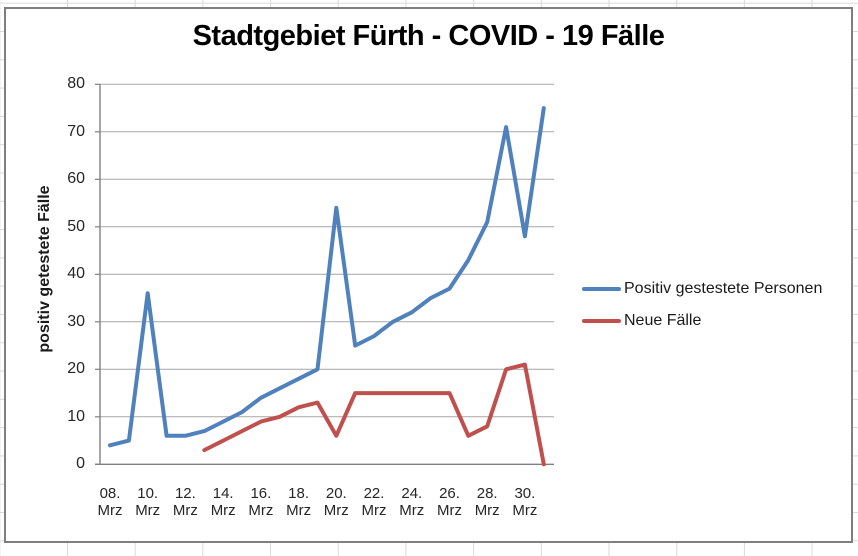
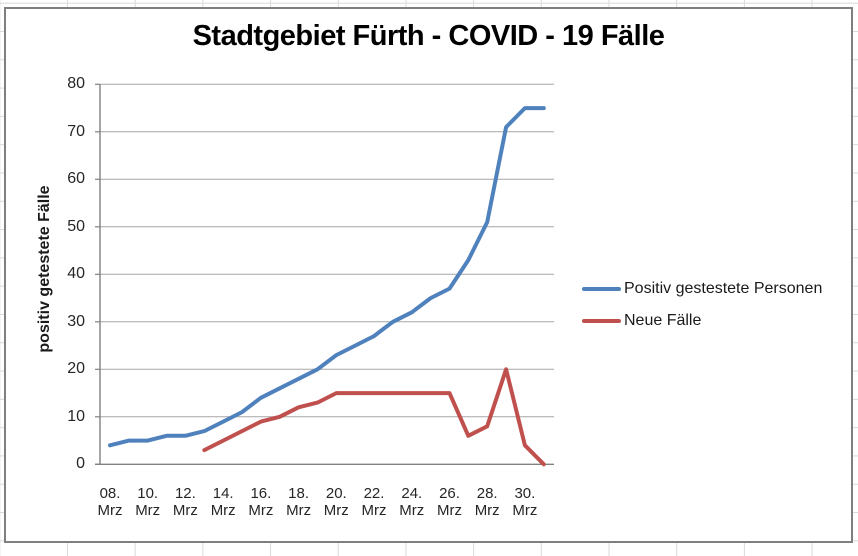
Positiv gestestete Personen/10: 36 -> 5
Positiv gestestete Personen/20: 54 -> 23
Neue Fälle/20: 6 -> 15
Positiv gestestete Personen/30: 48 -> 75
Neue Fälle/30: 21 -> 4
